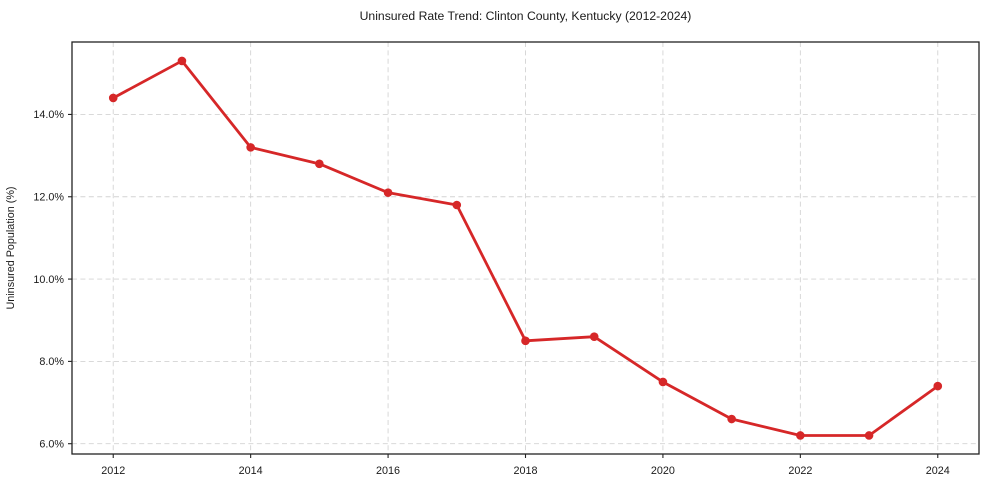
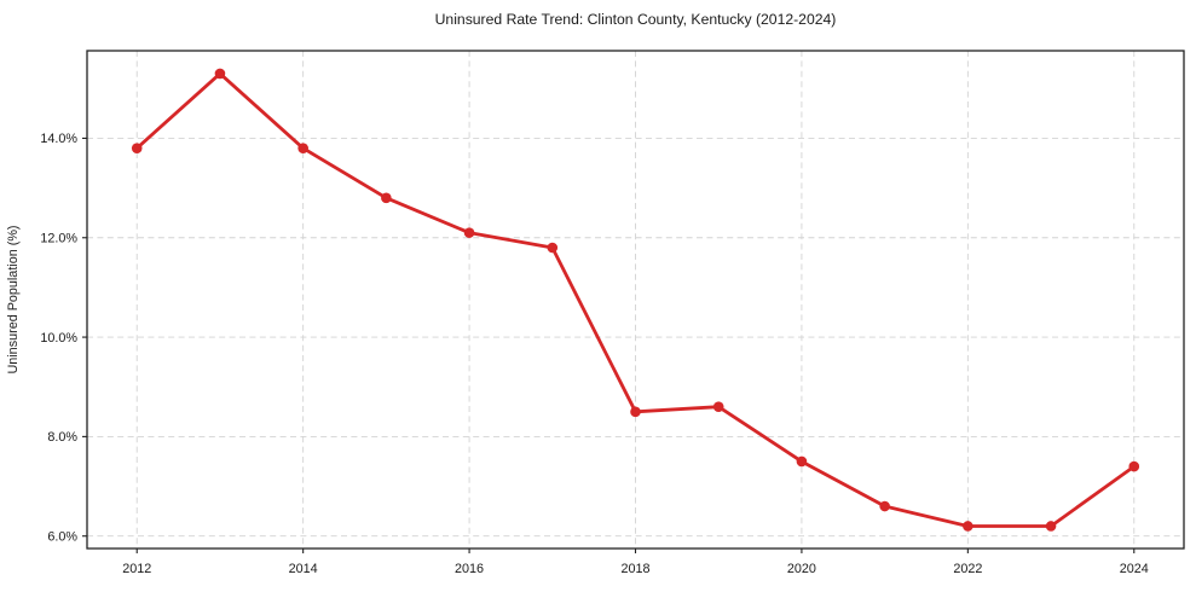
2012: 14.4% -> 13.8%
2014: 13.2% -> 13.8%
